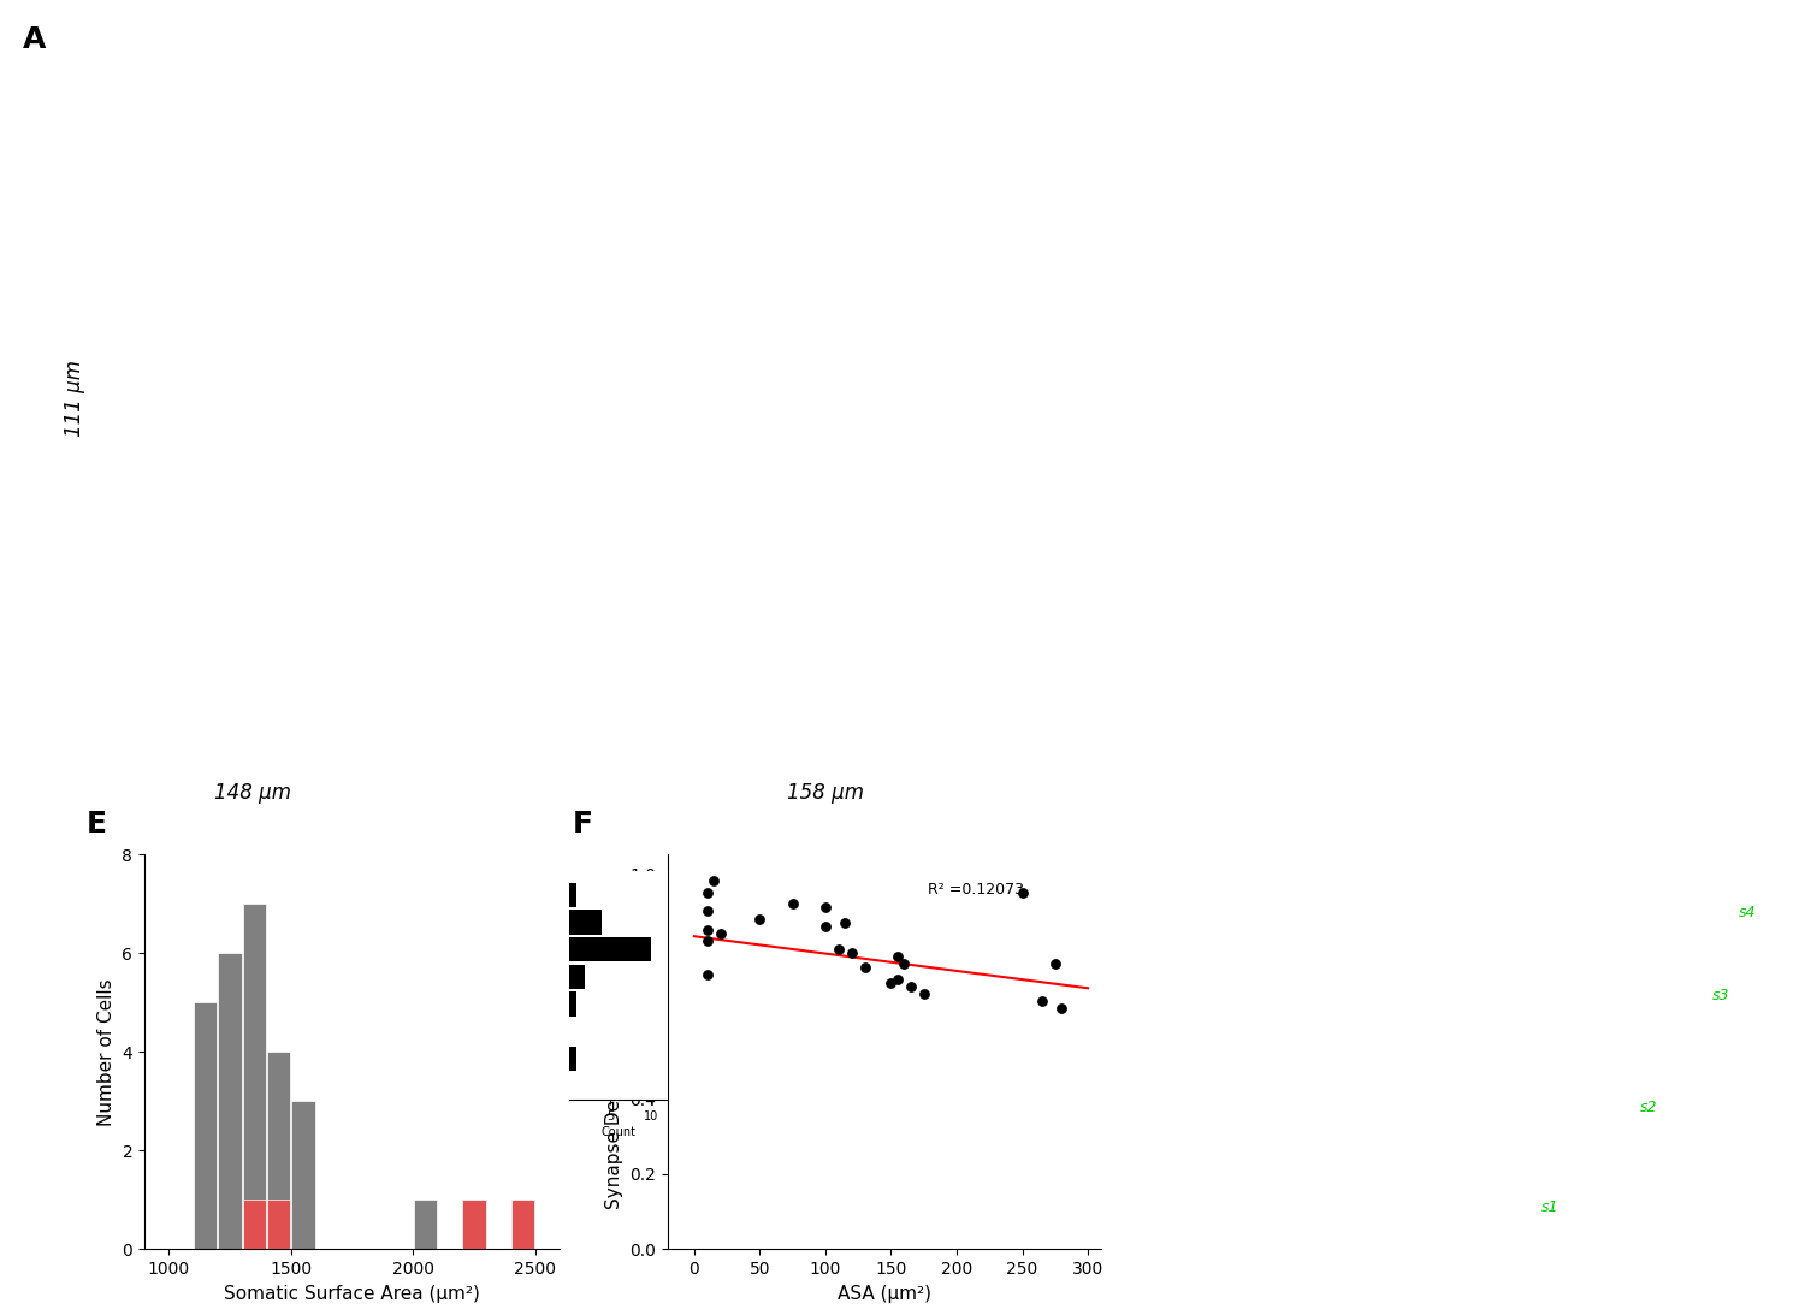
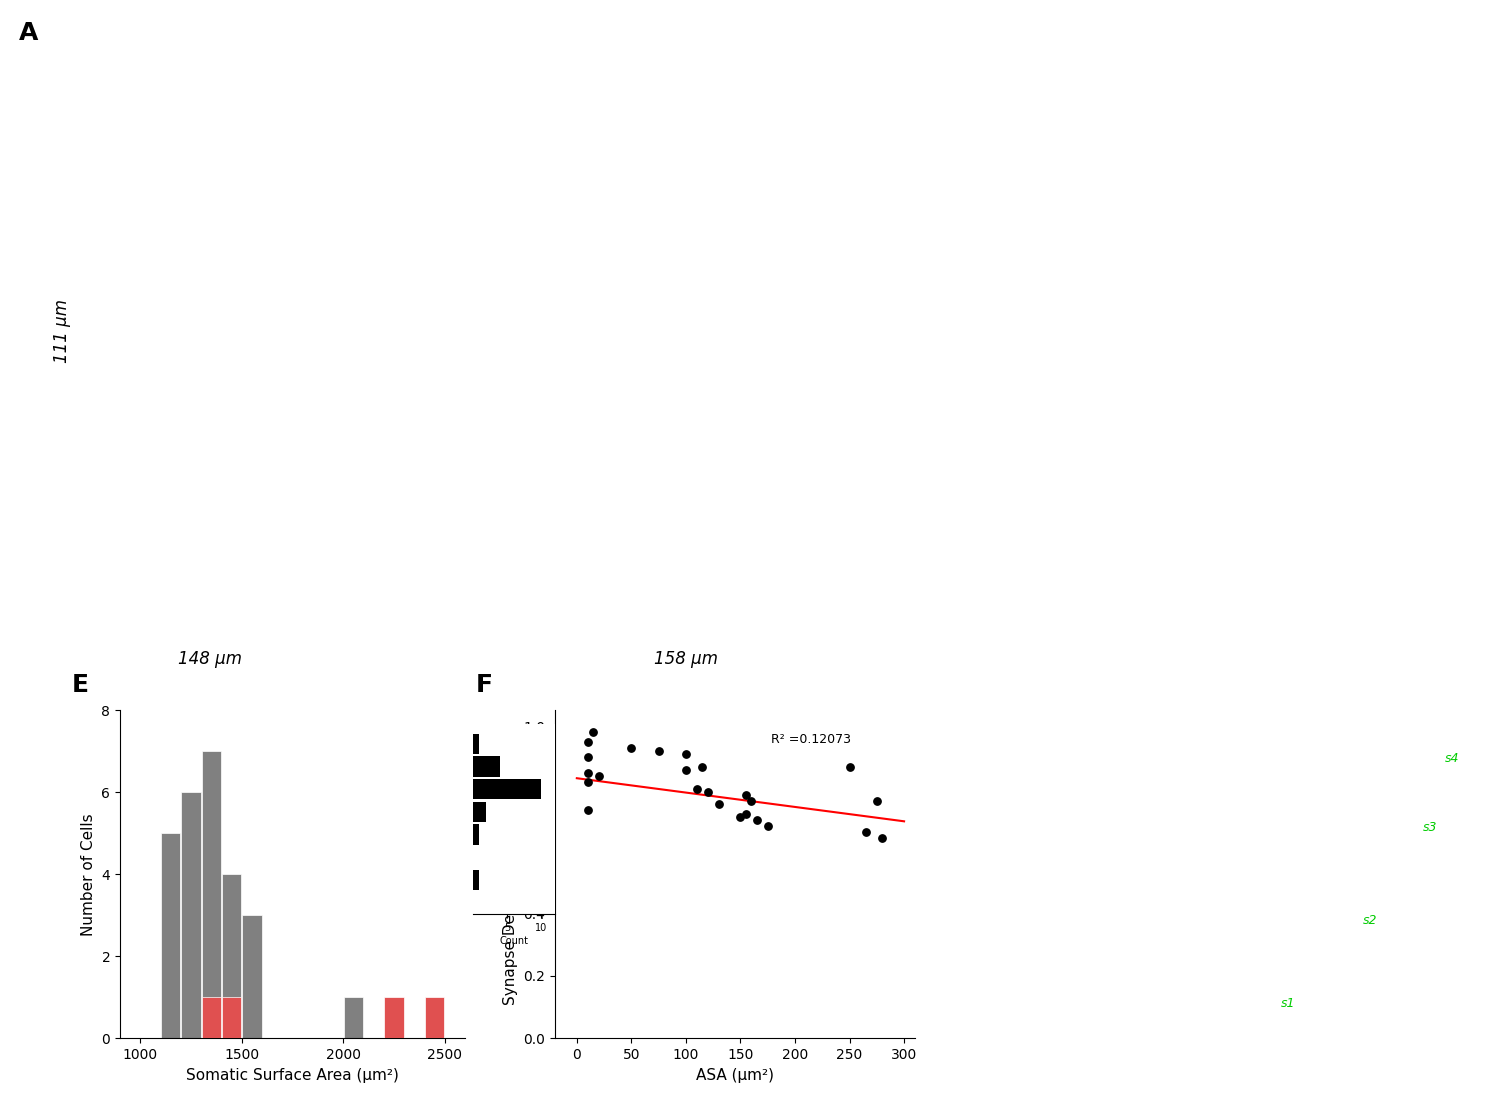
50: 0.88 -> 0.93
250: 0.95 -> 0.87
